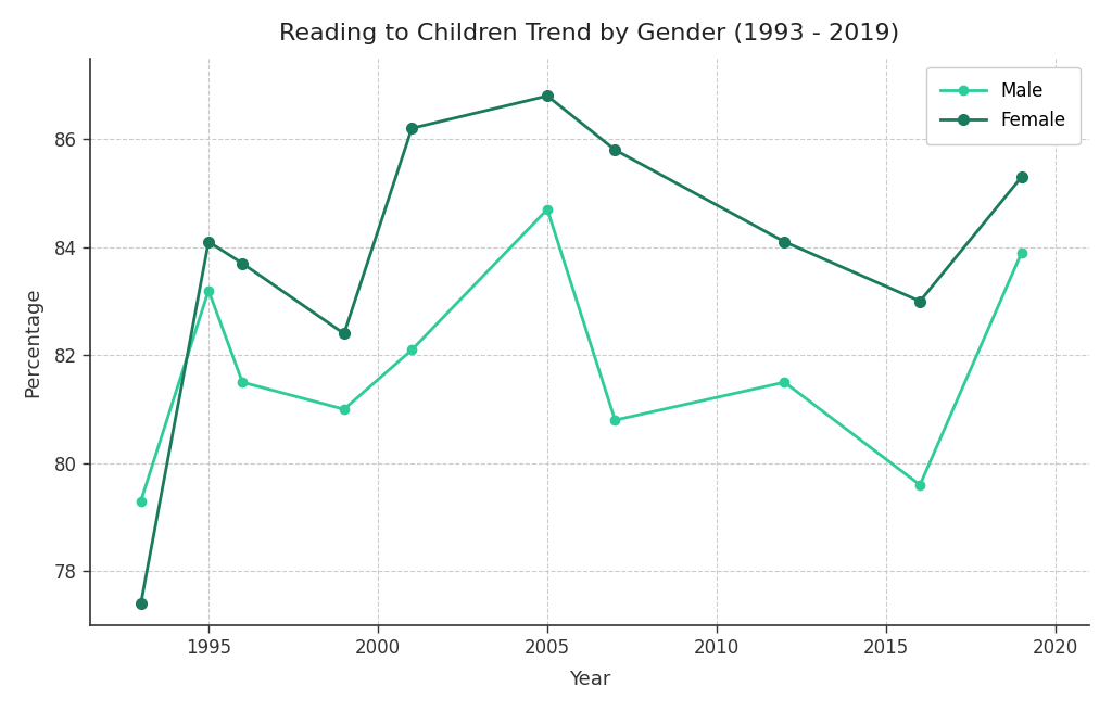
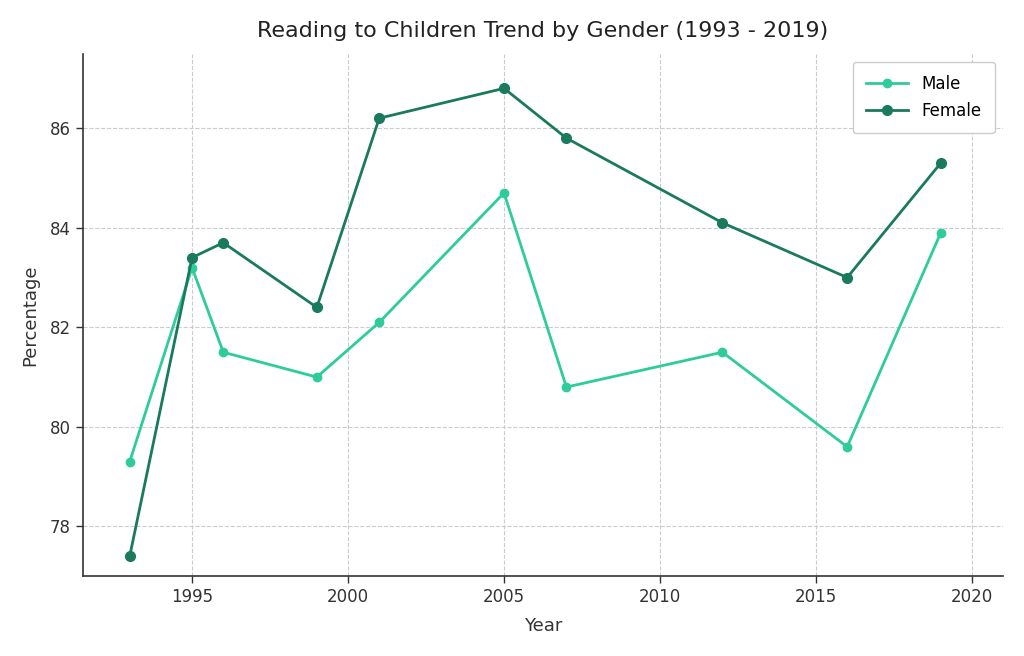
Female/1995: 84.1 -> 83.4
